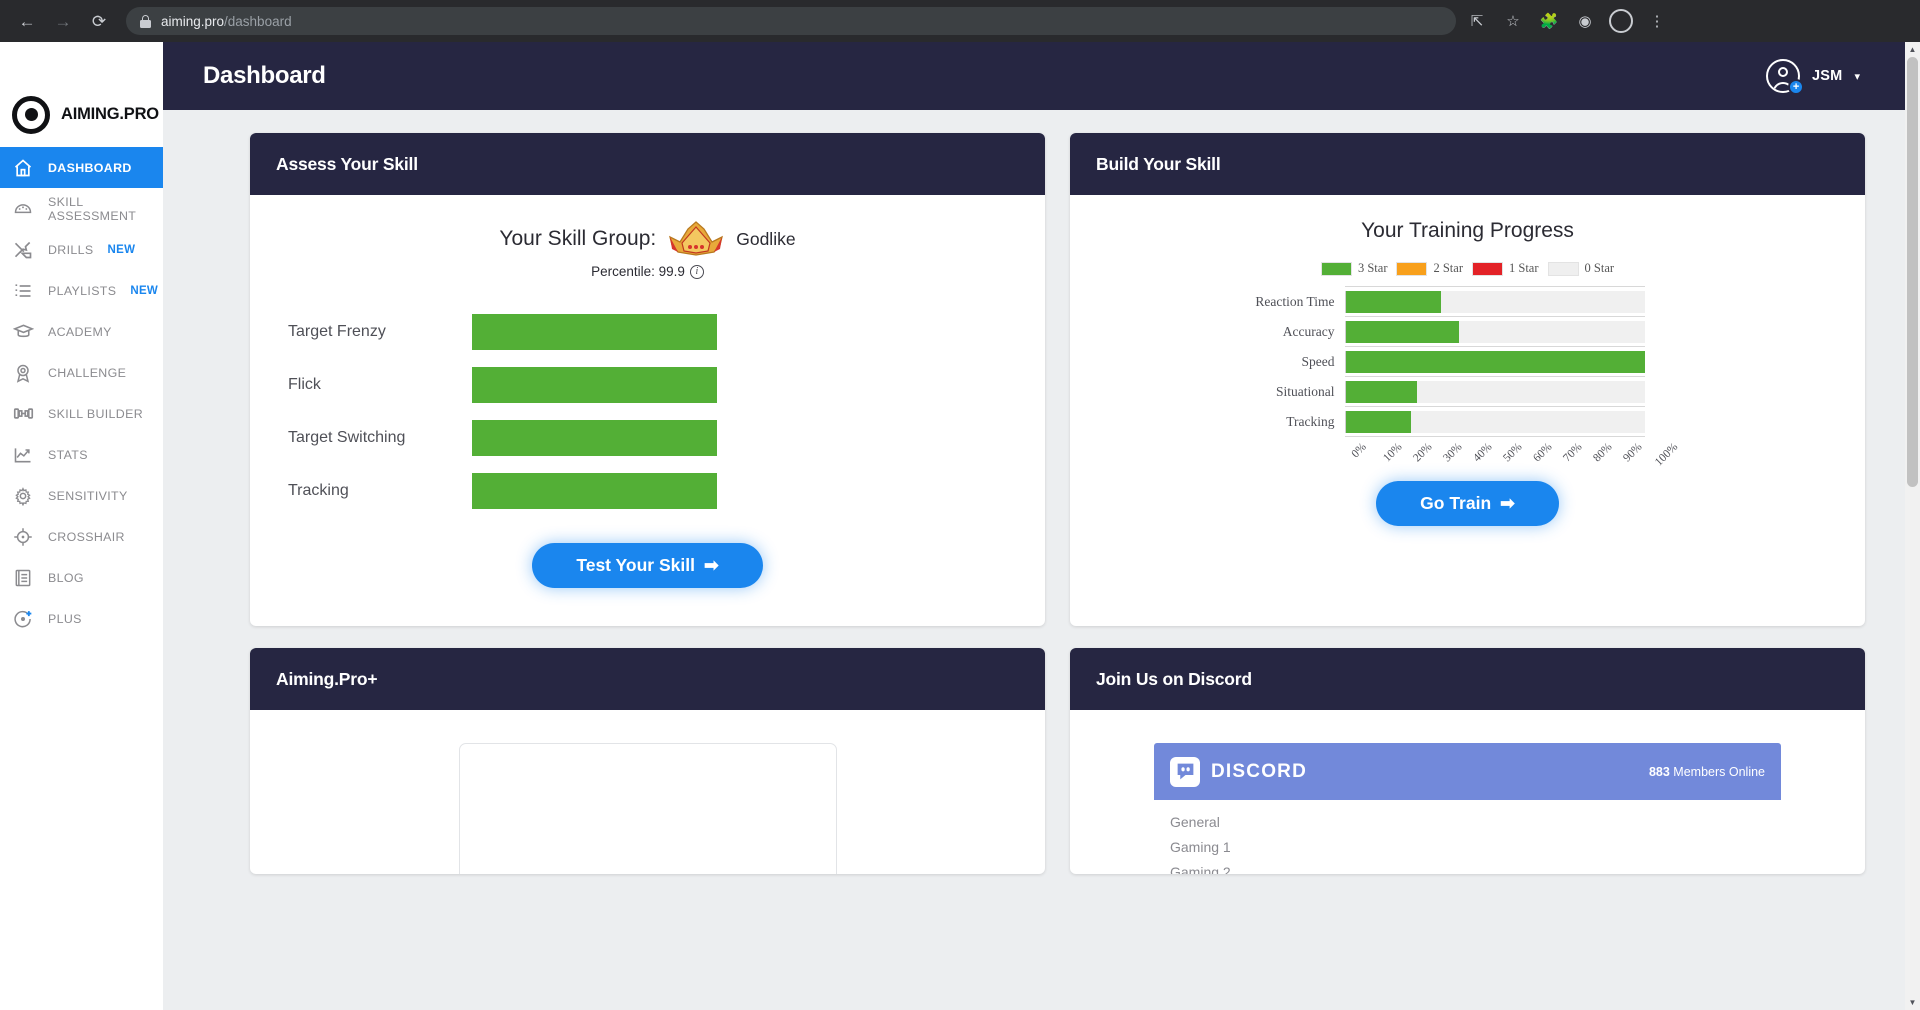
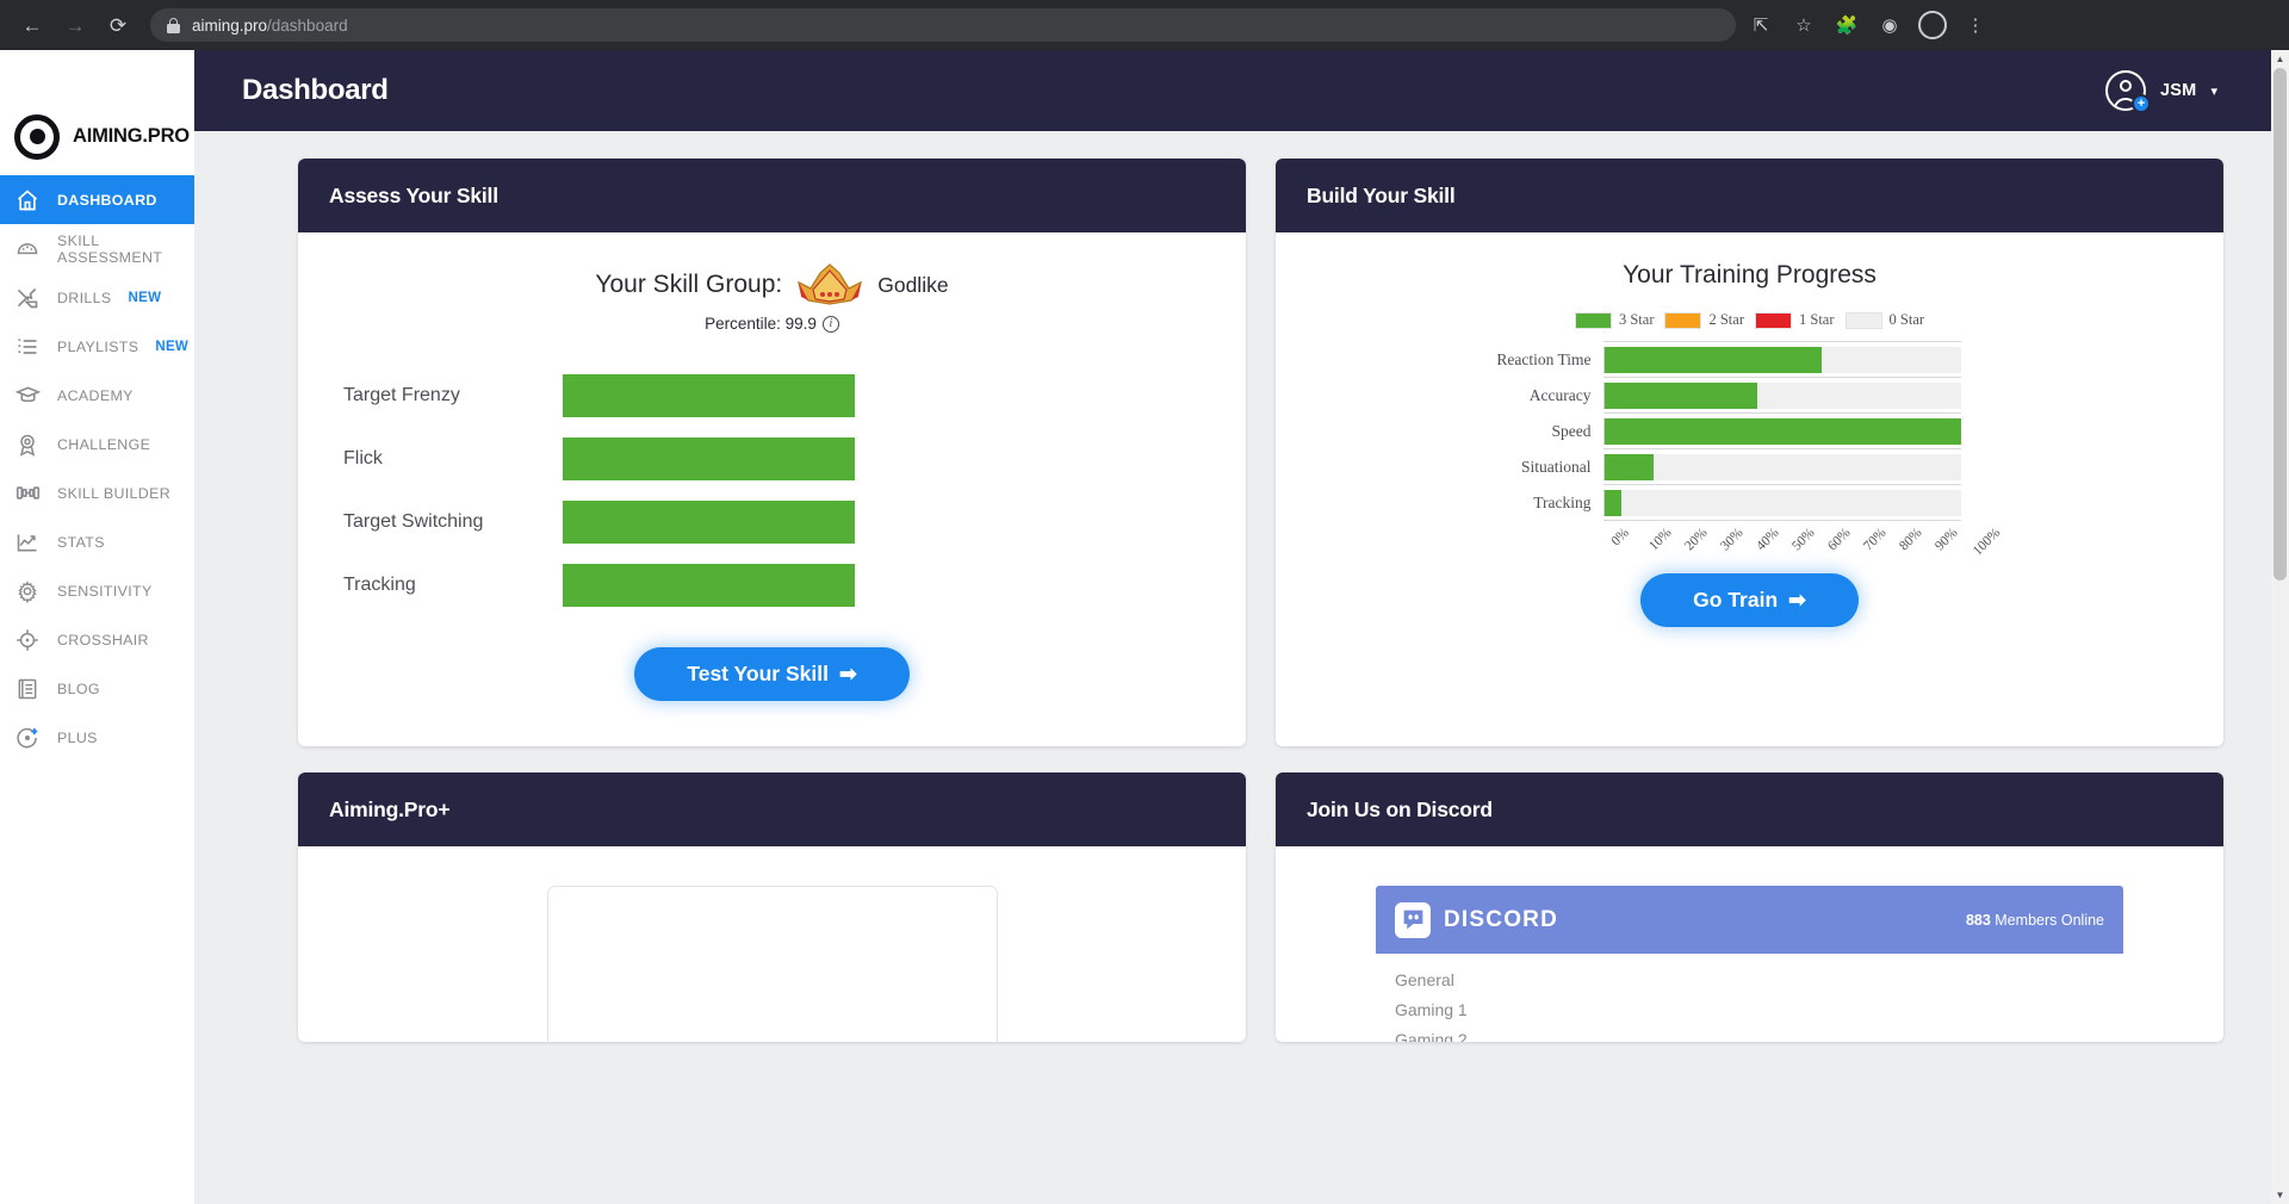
Reaction Time: 32% -> 61%
Accuracy: 38% -> 43%
Situational: 24% -> 14%
Tracking: 22% -> 5%
